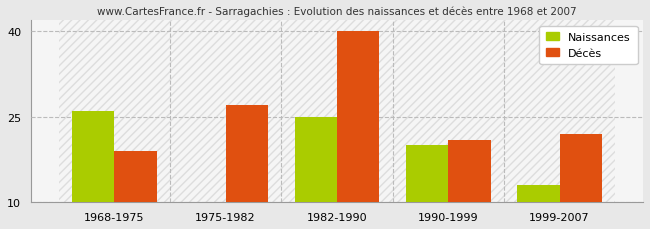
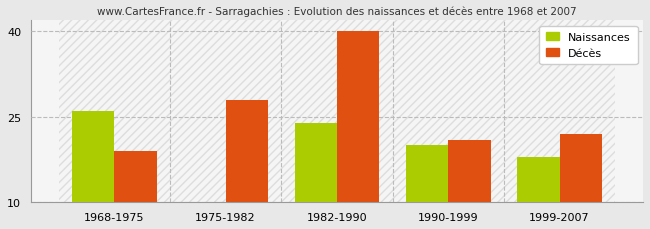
Décès/1975-1982: 27 -> 28
Naissances/1982-1990: 25 -> 24
Naissances/1999-2007: 13 -> 18
